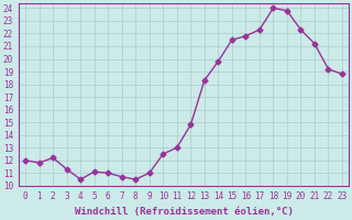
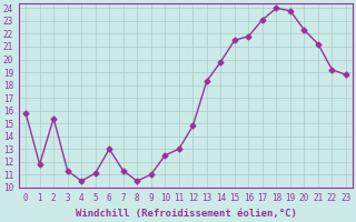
0: 12.0 -> 15.8
2: 12.2 -> 15.4
6: 11.0 -> 13.0
7: 10.7 -> 11.3
17: 22.3 -> 23.1
